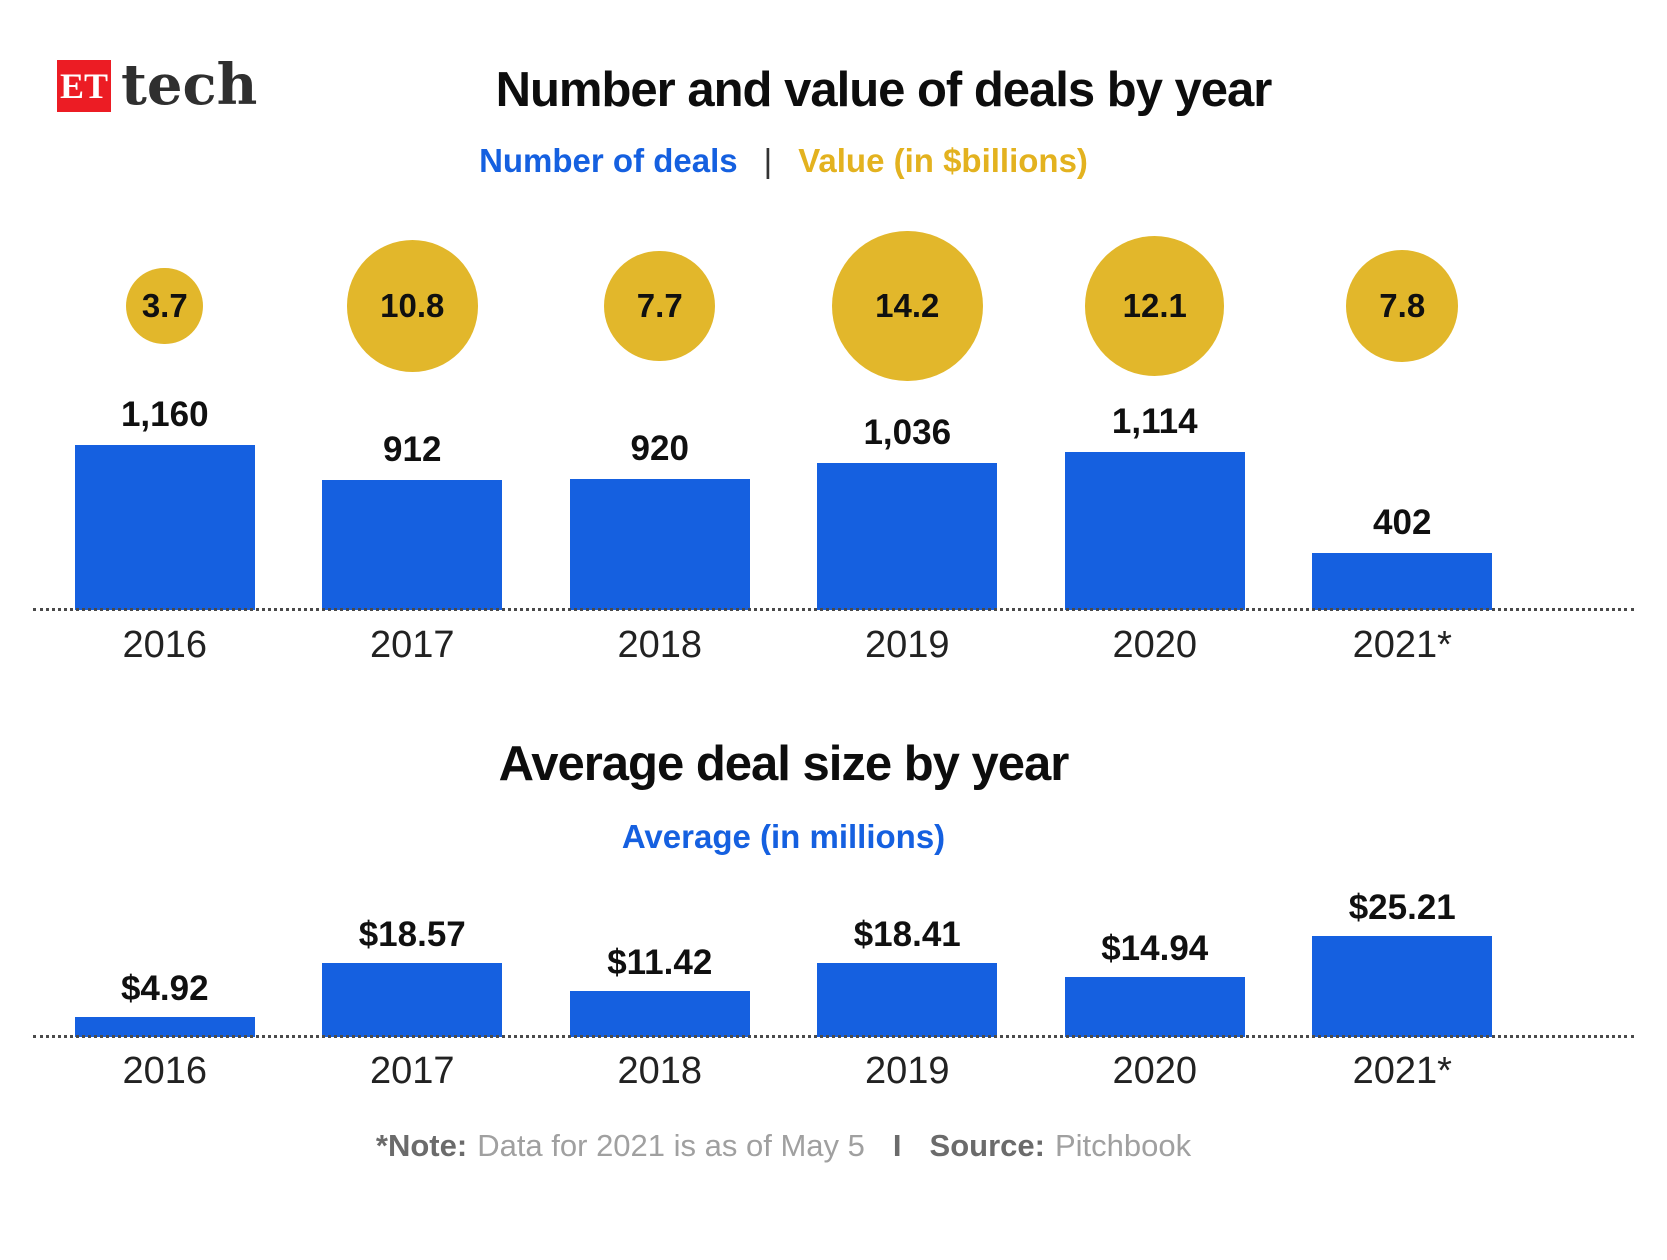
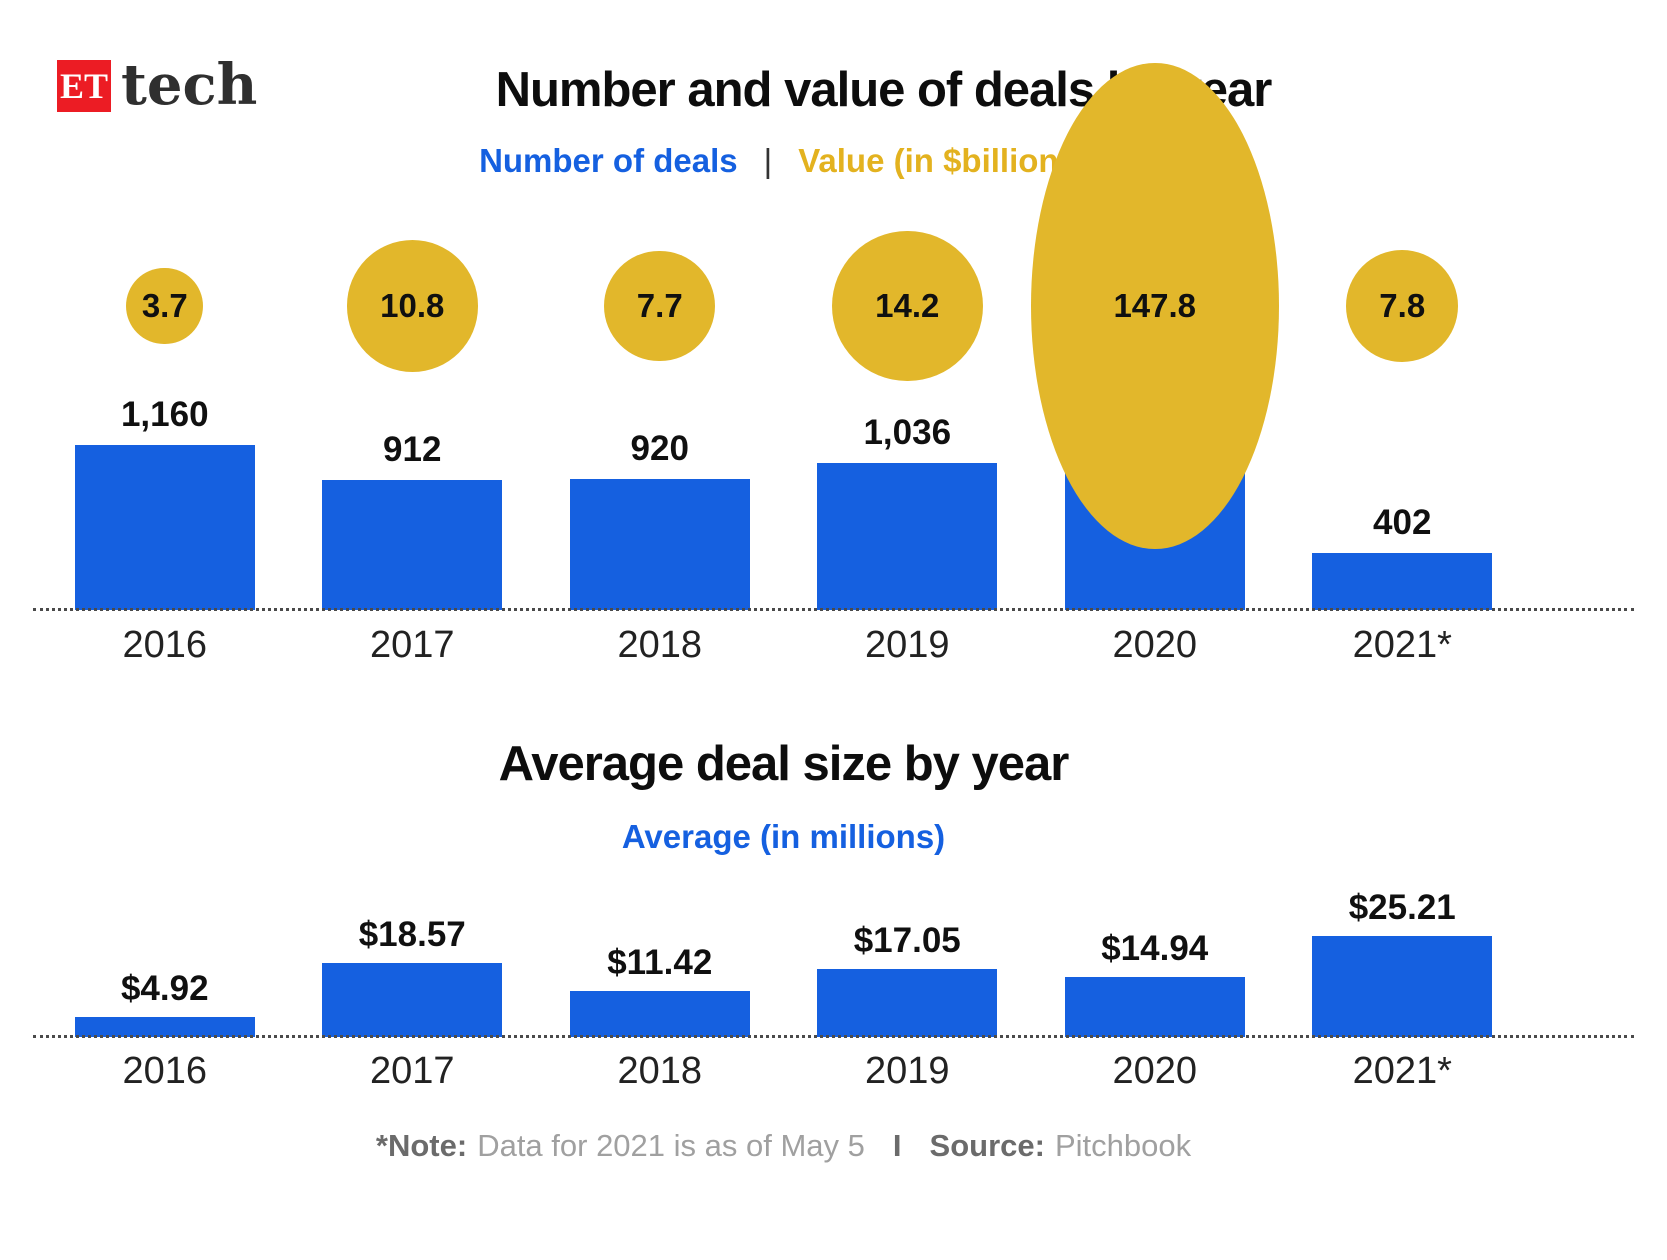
Number and value of deals by year/Value (in $billions)/2020: 12.1 -> 147.8
Average deal size by year/2019: $18.41 -> $17.05
